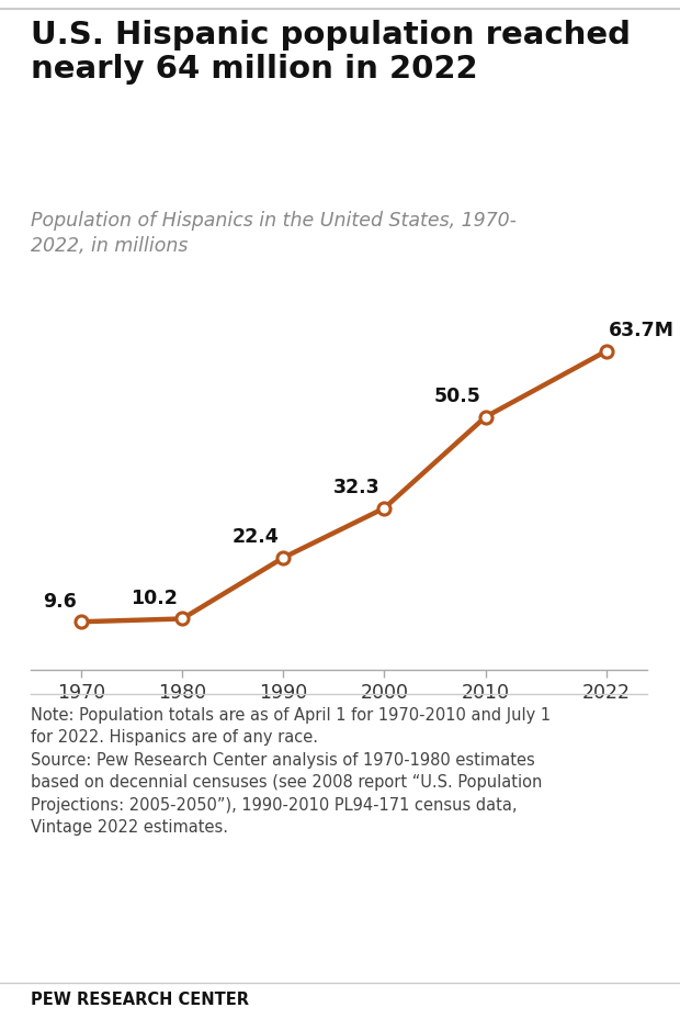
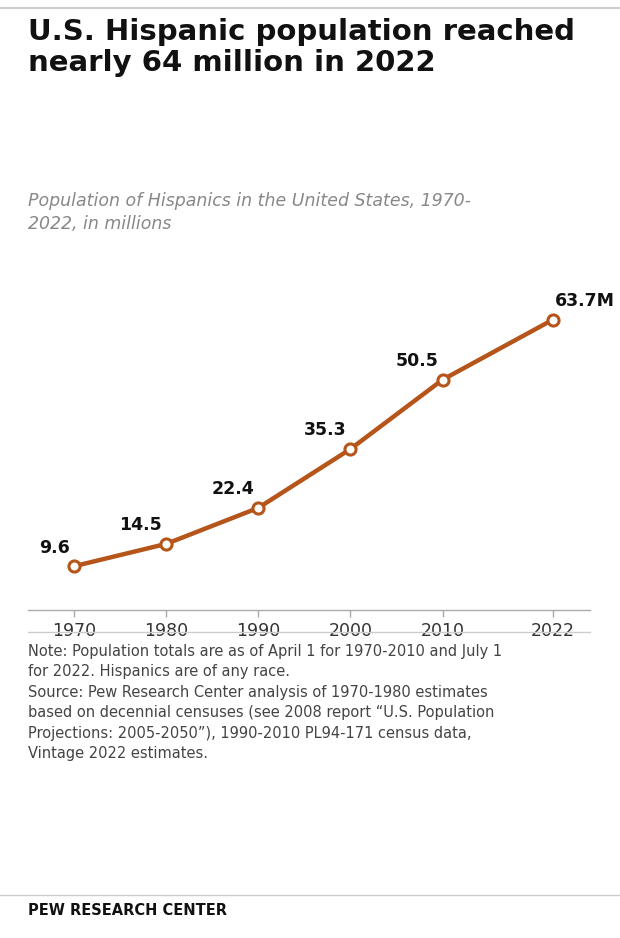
1980: 10.2 -> 14.5
2000: 32.3 -> 35.3
